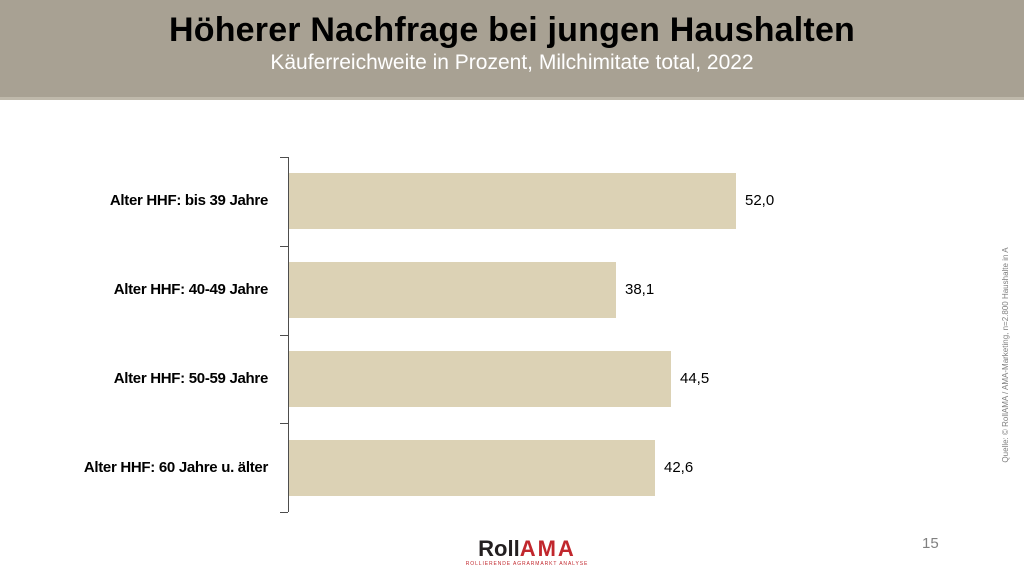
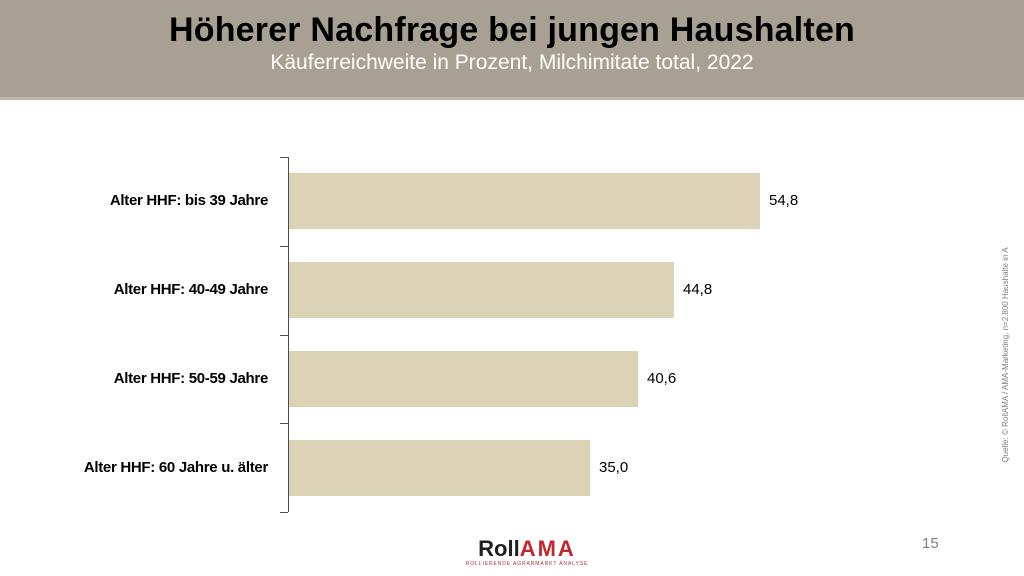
Alter HHF: bis 39 Jahre: 52,0 -> 54,8
Alter HHF: 40-49 Jahre: 38,1 -> 44,8
Alter HHF: 50-59 Jahre: 44,5 -> 40,6
Alter HHF: 60 Jahre u. älter: 42,6 -> 35,0
